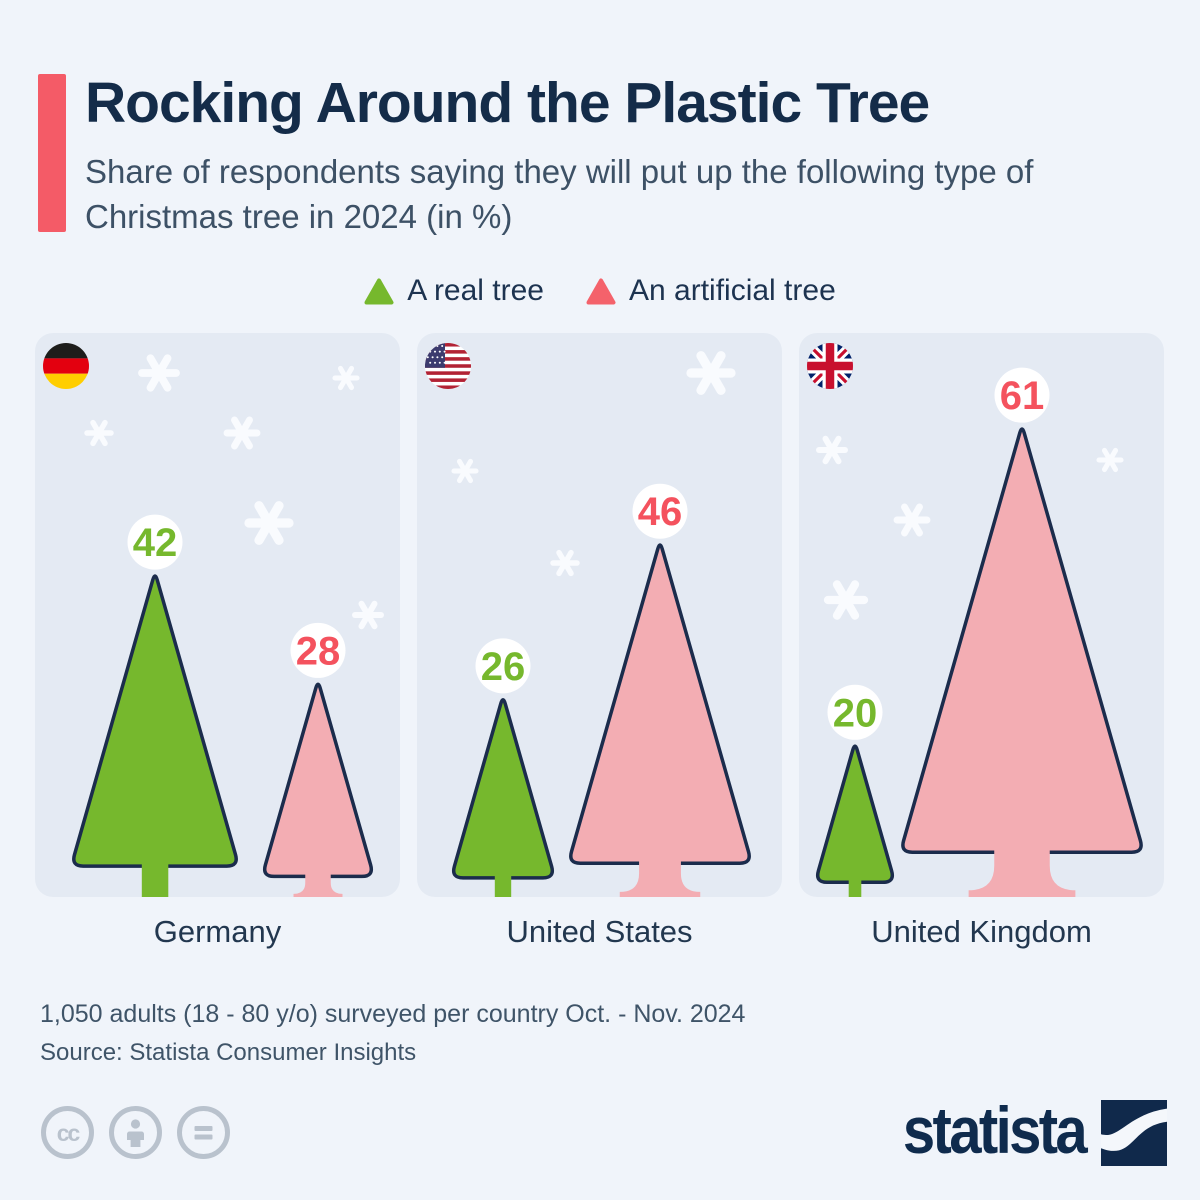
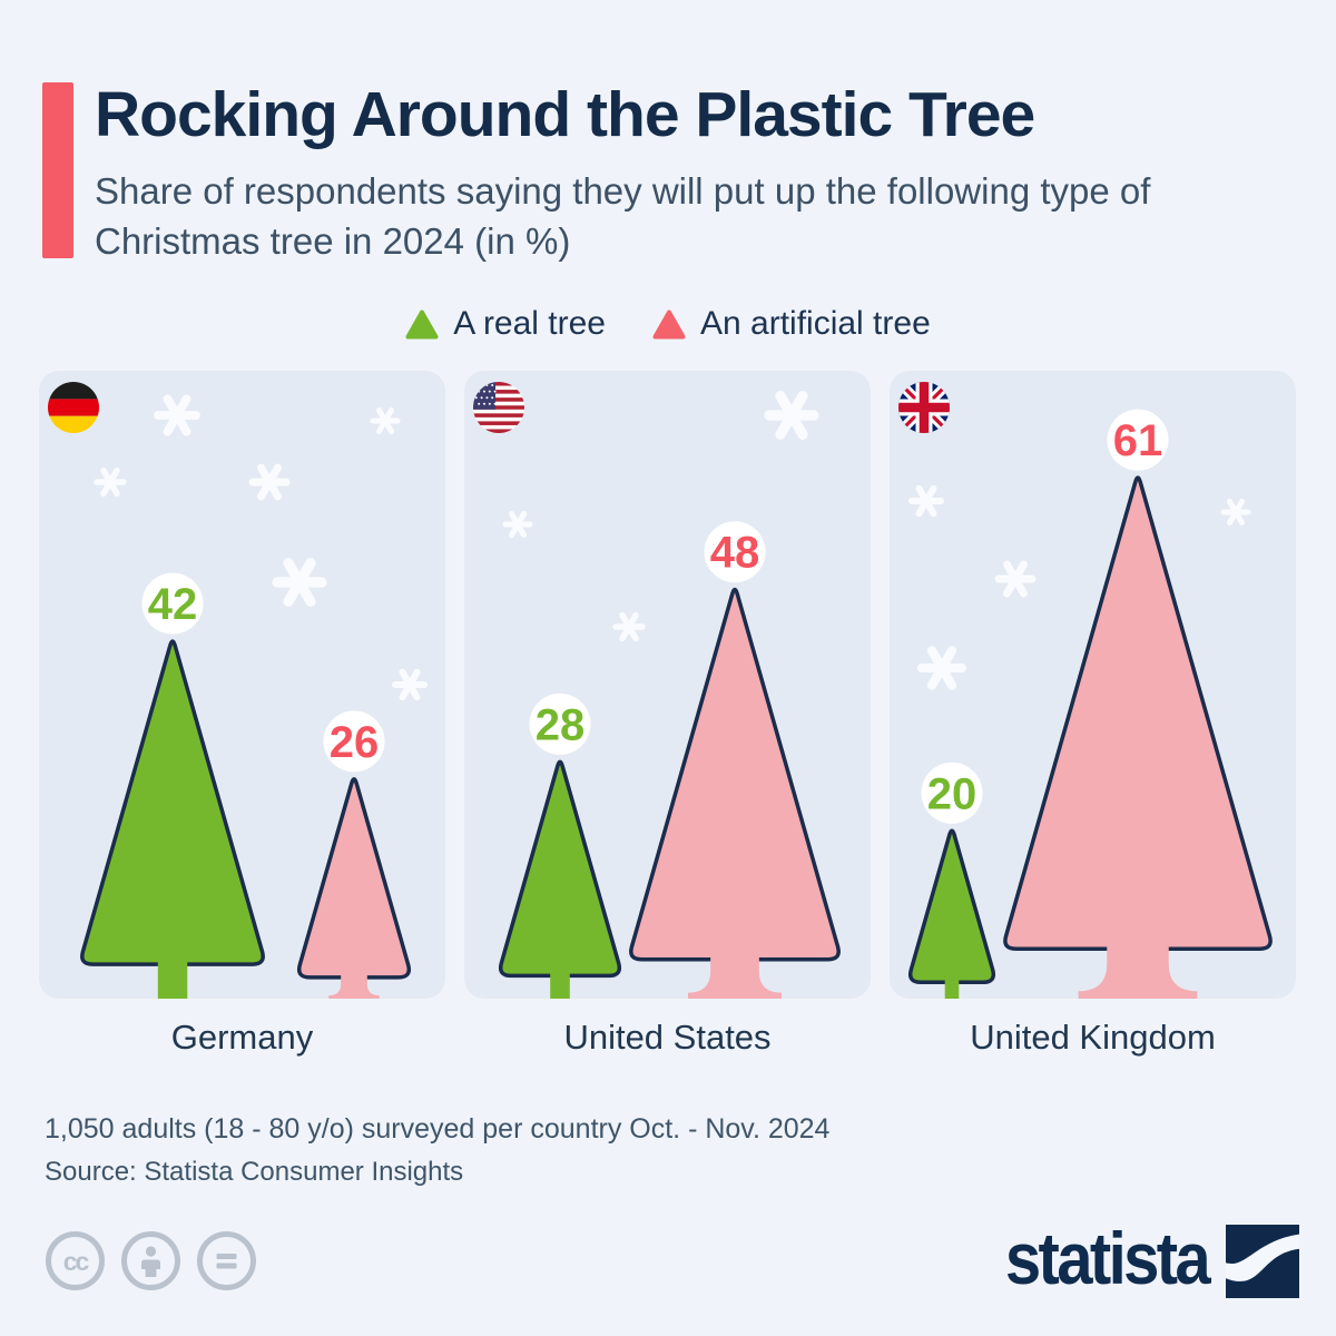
An artificial tree/Germany: 28 -> 26
A real tree/United States: 26 -> 28
An artificial tree/United States: 46 -> 48
